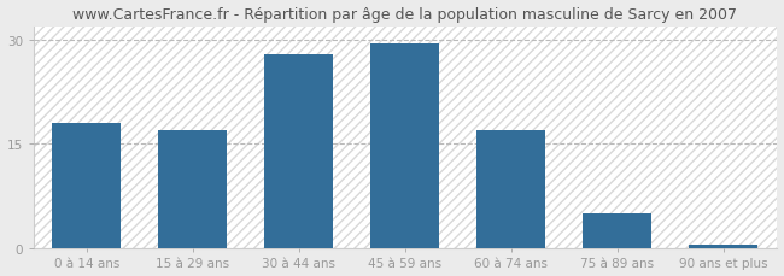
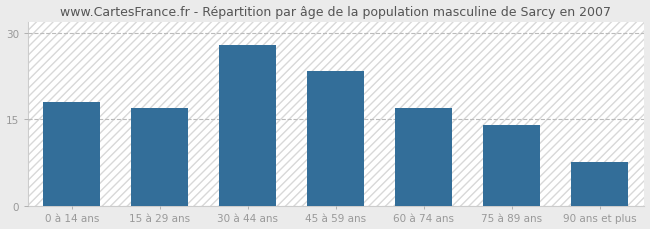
45 à 59 ans: 29.5 -> 23.4
75 à 89 ans: 5.0 -> 14.0
90 ans et plus: 0.5 -> 7.6
